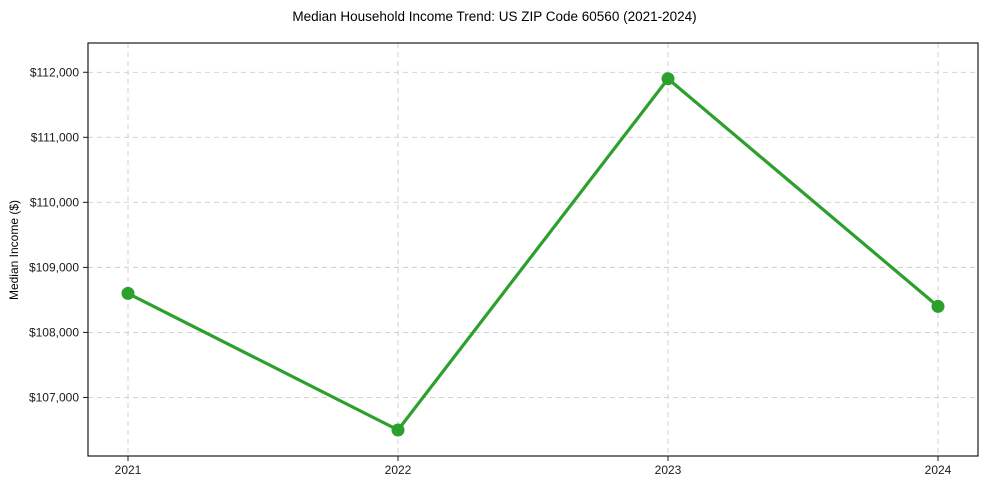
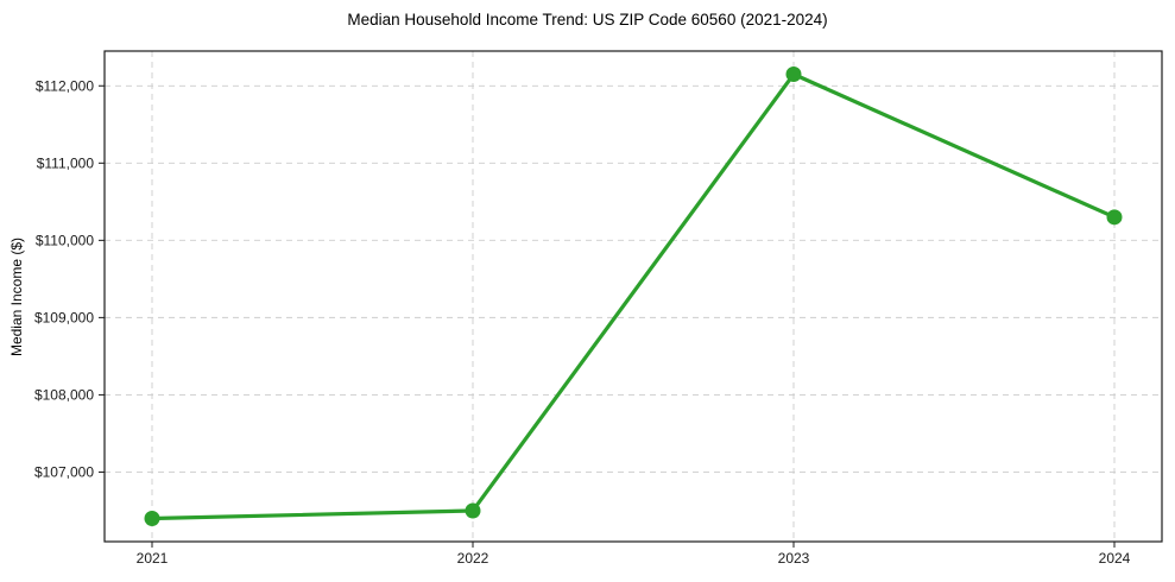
2021: $108600 -> $106400
2023: $111900 -> $112200
2024: $108400 -> $110300
